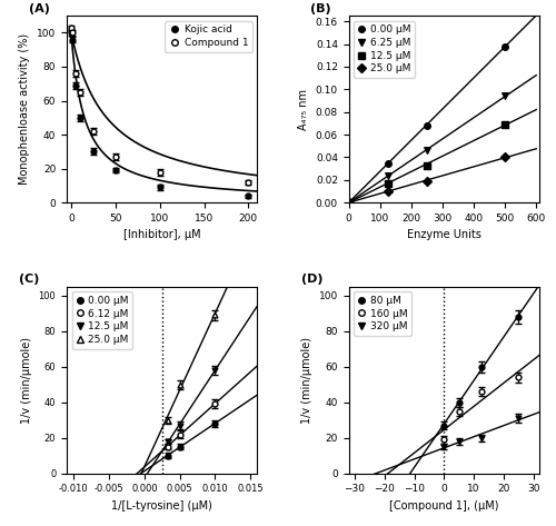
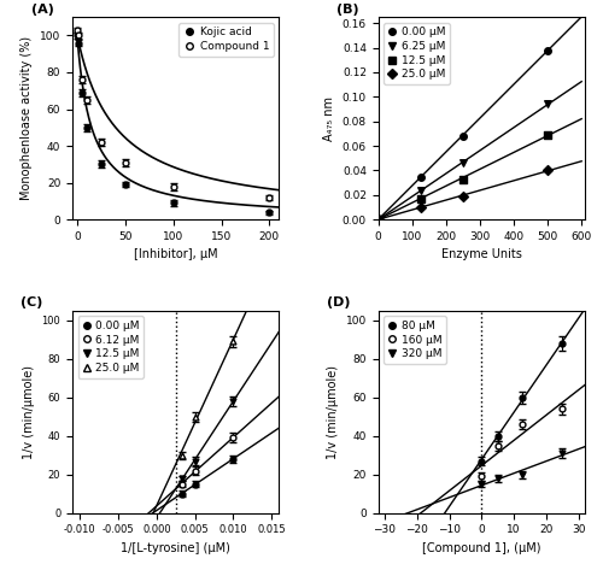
Compound 1/50: 27 -> 31
